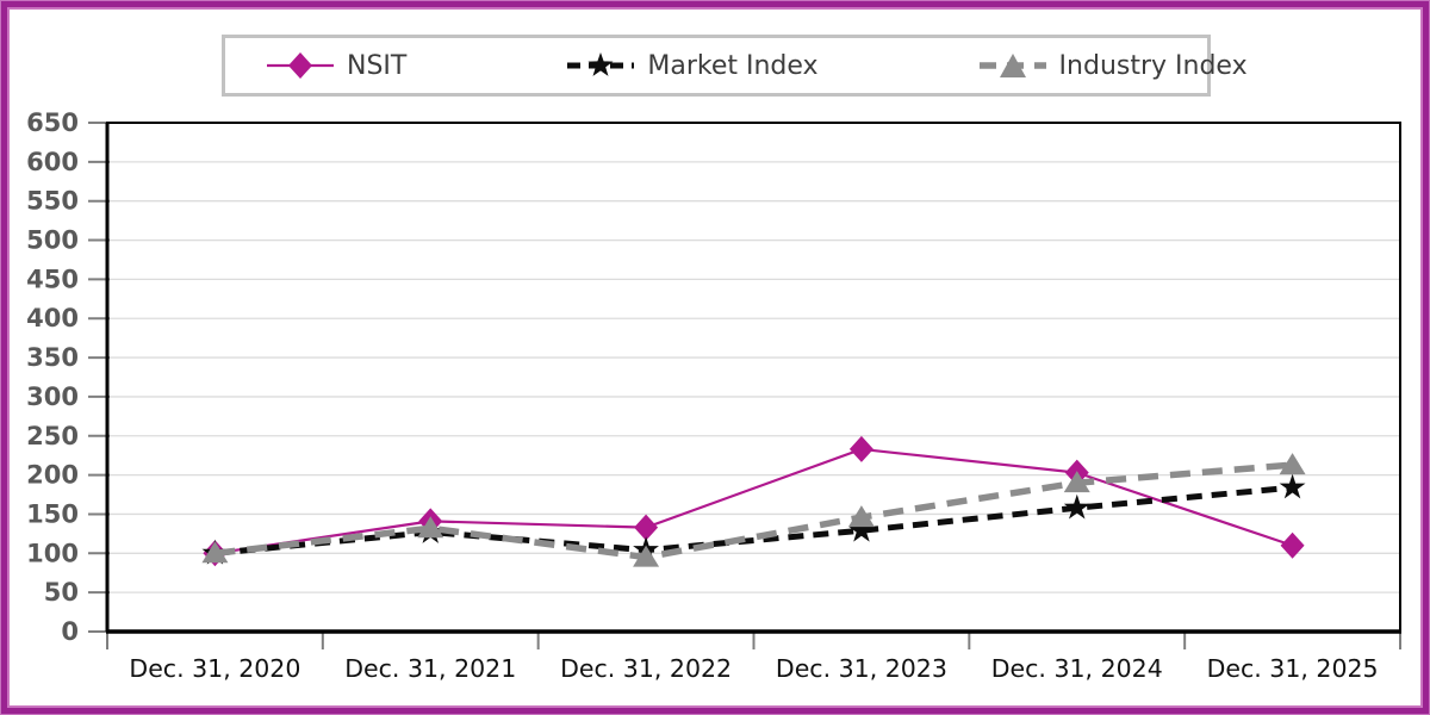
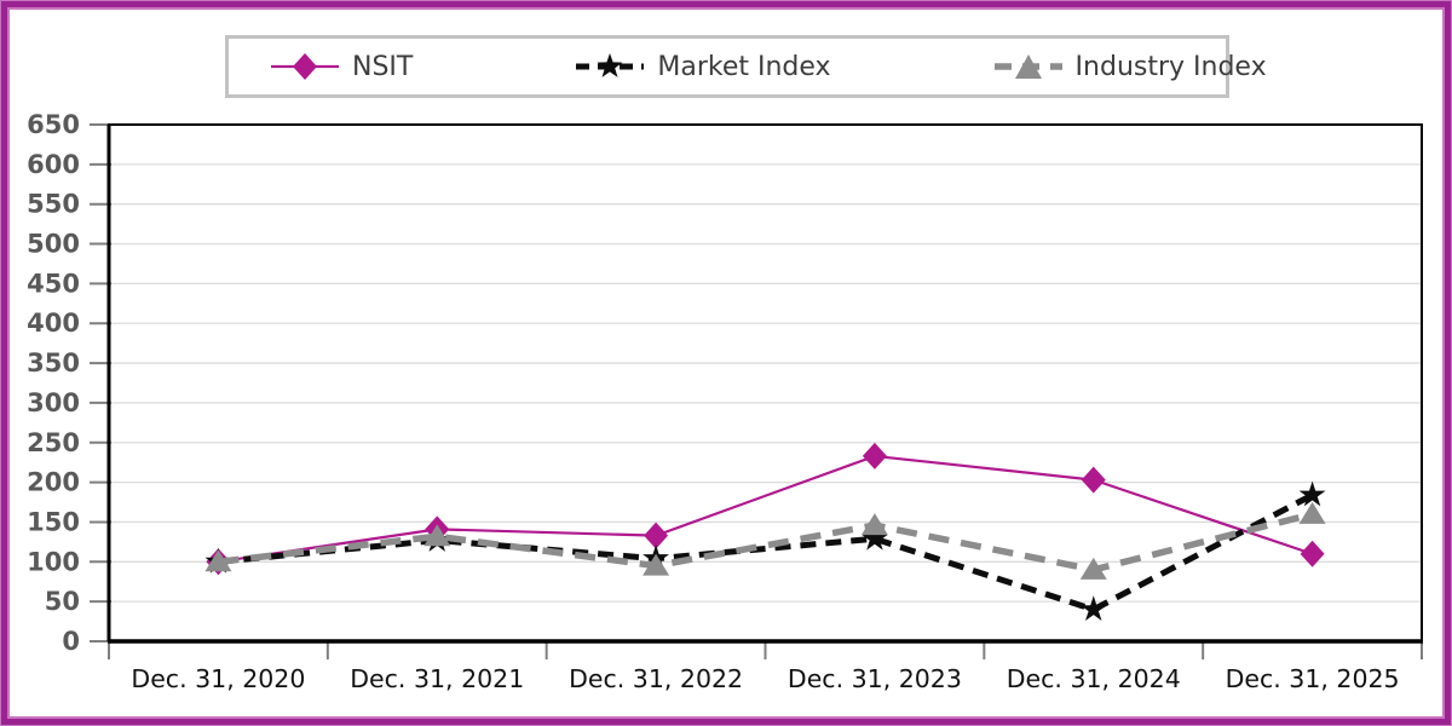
Market Index/Dec. 31, 2024: 160 -> 40
Industry Index/Dec. 31, 2024: 190 -> 90
Industry Index/Dec. 31, 2025: 210 -> 160
